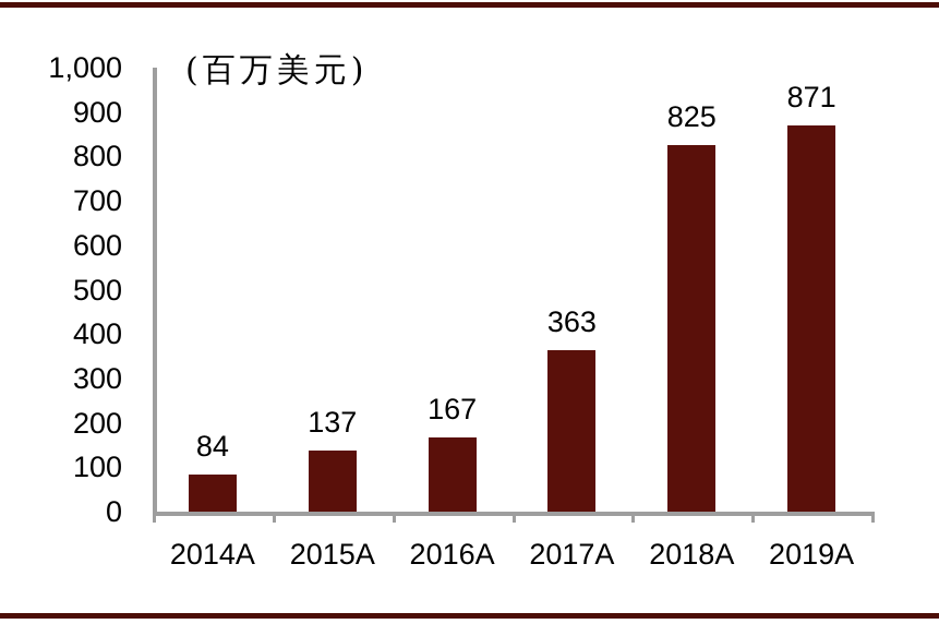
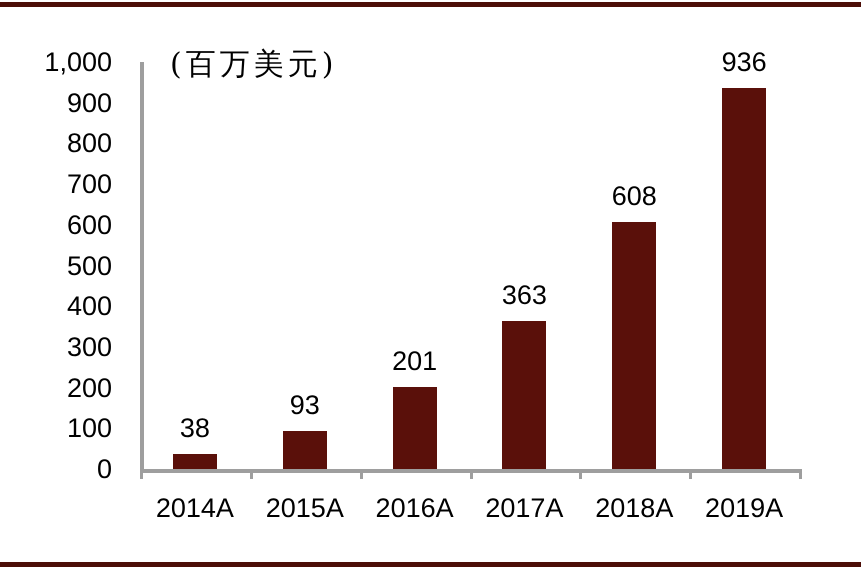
2014A: 84 -> 38
2015A: 137 -> 93
2016A: 167 -> 201
2018A: 825 -> 608
2019A: 871 -> 936
